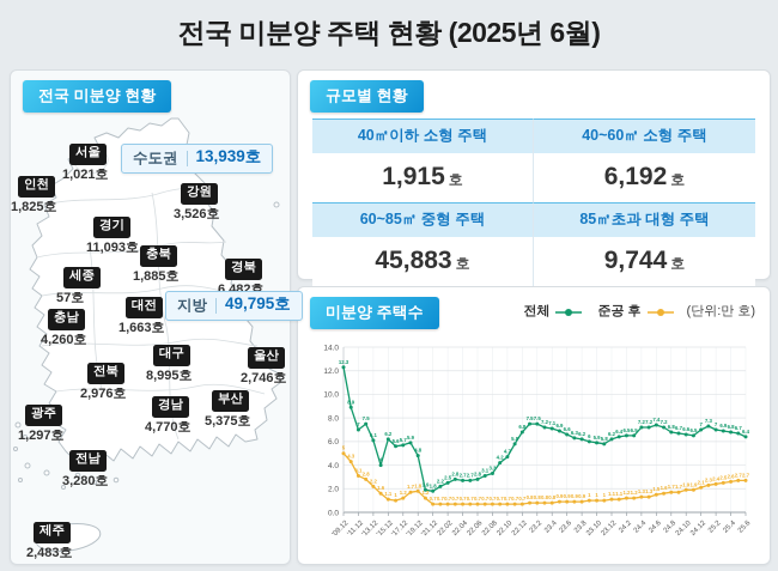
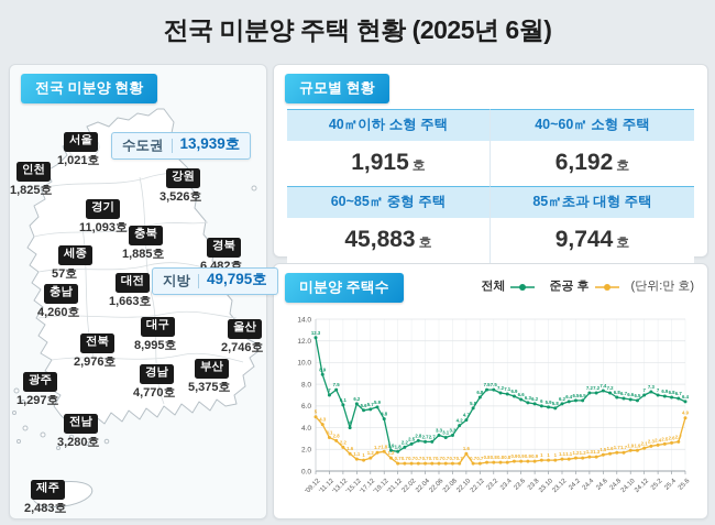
전체/22.06: 2.8 -> 3.3
준공 후/22.10: 0.7 -> 1.6
준공 후/25.6: 2.7 -> 4.9
